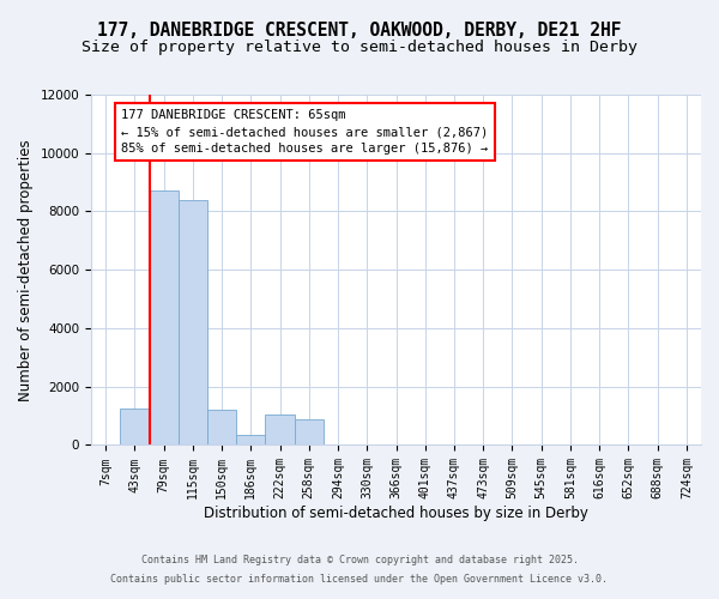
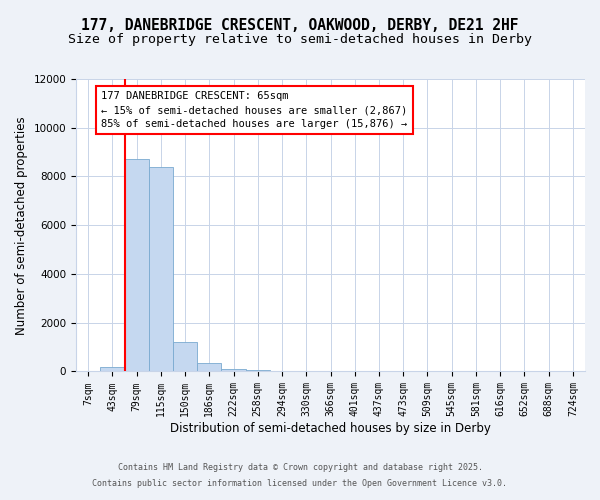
43sqm: 1250 -> 200
222sqm: 1050 -> 100
258sqm: 900 -> 80
